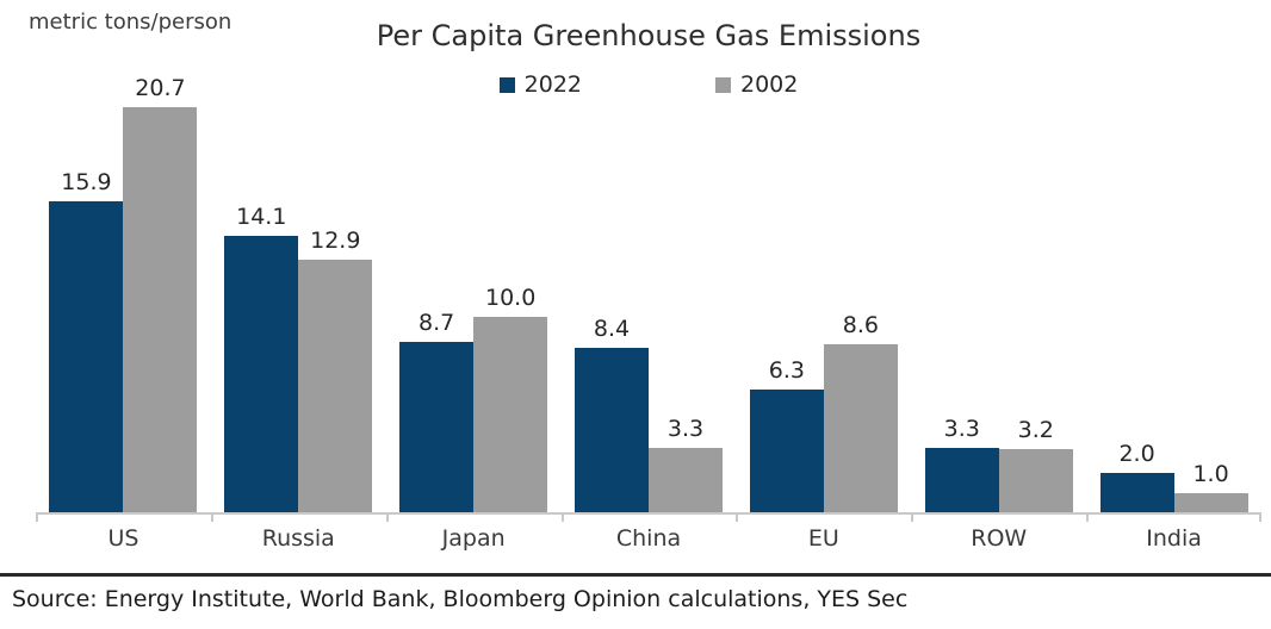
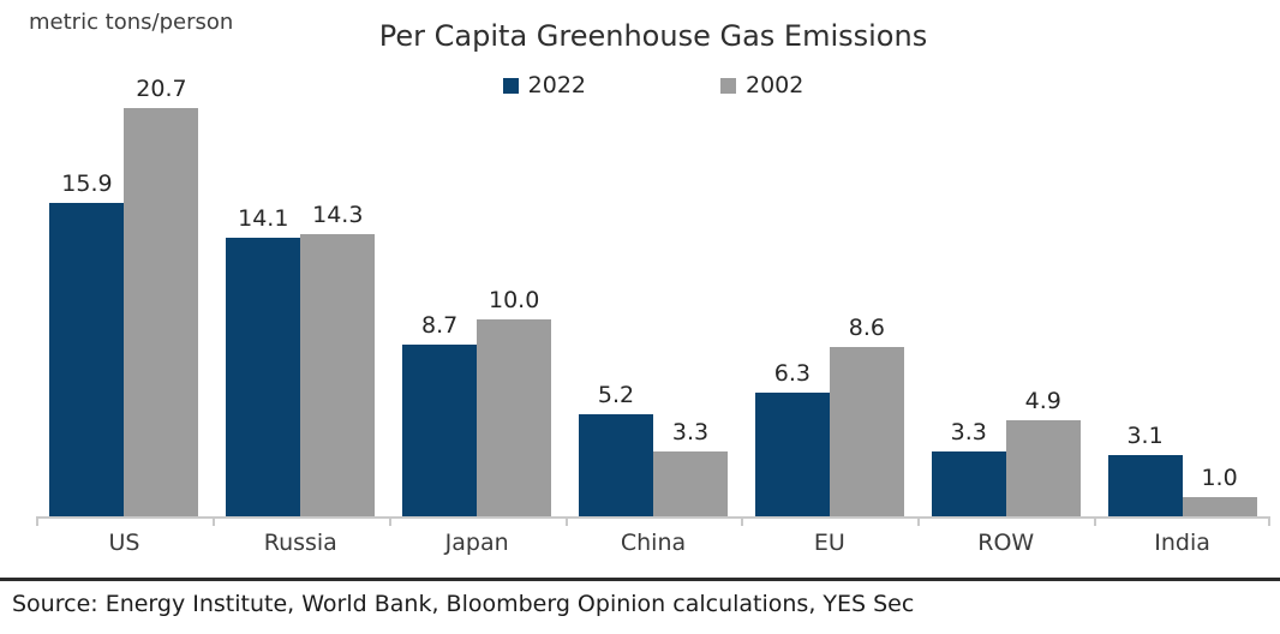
2002/Russia: 12.9 -> 14.3
2022/China: 8.4 -> 5.2
2002/ROW: 3.2 -> 4.9
2022/India: 2.0 -> 3.1
